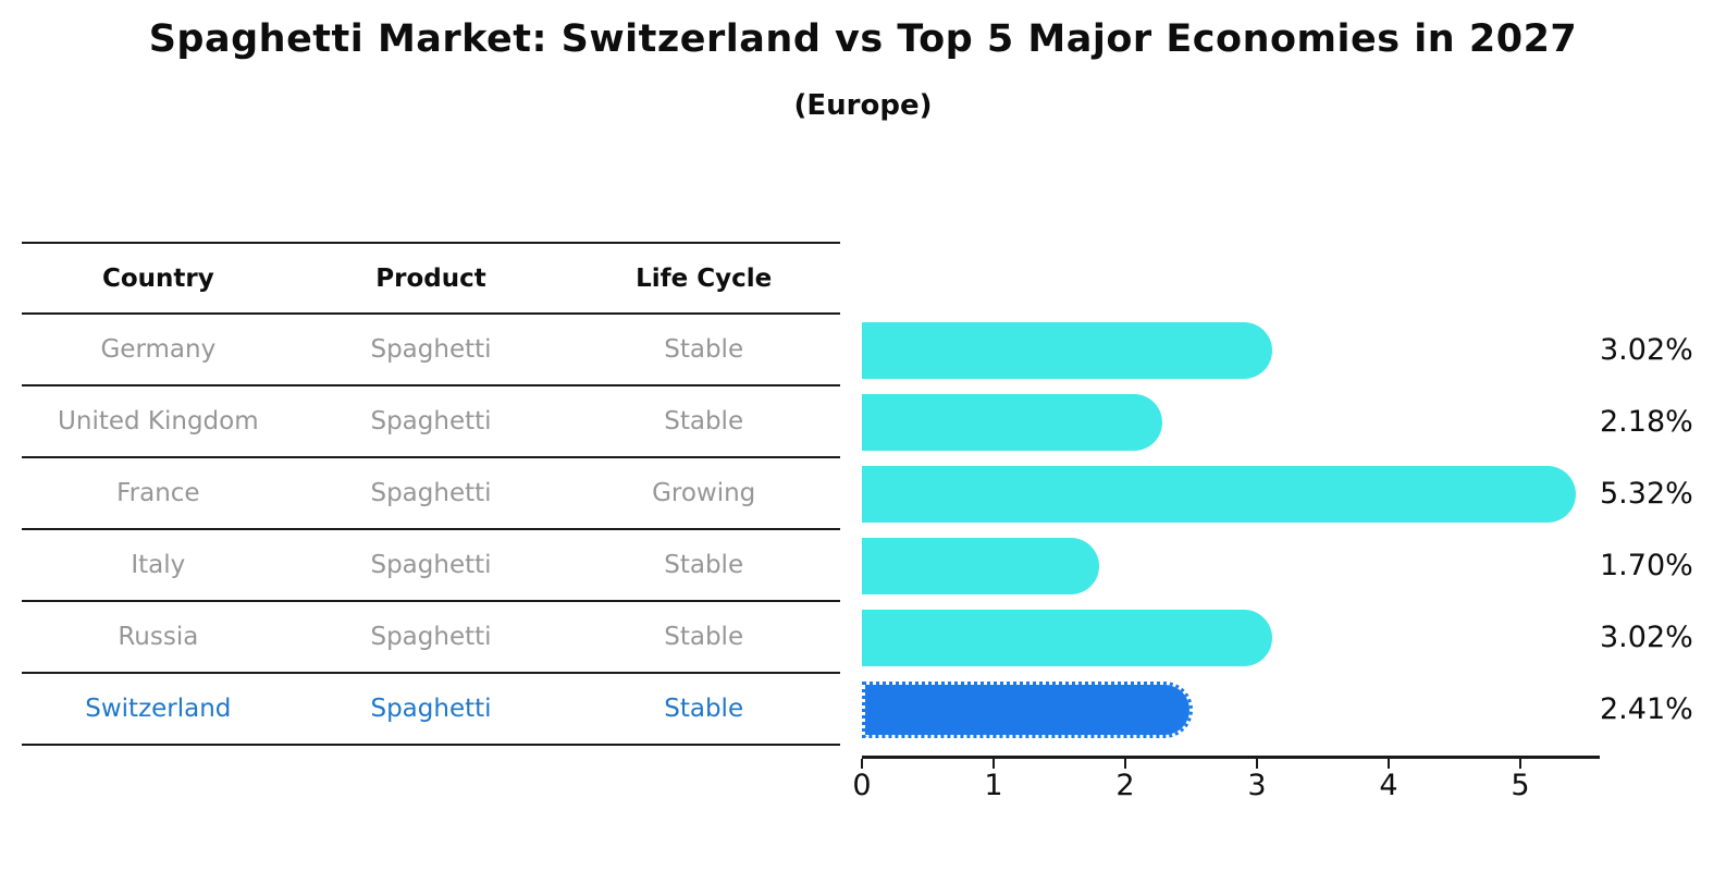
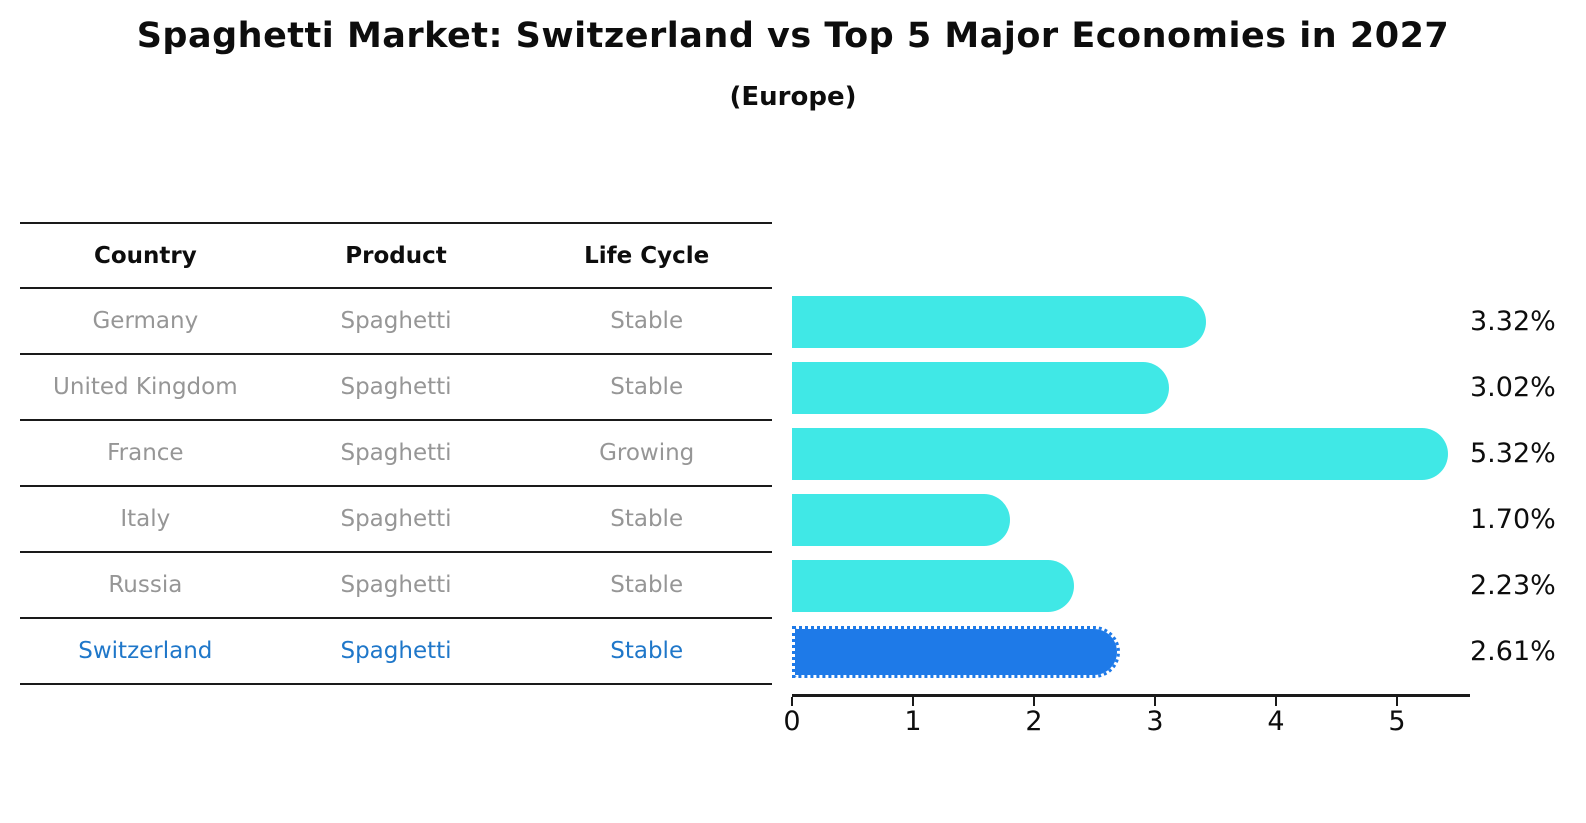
Germany: 3.02% -> 3.32%
United Kingdom: 2.18% -> 3.02%
Russia: 3.02% -> 2.23%
Switzerland: 2.41% -> 2.61%
